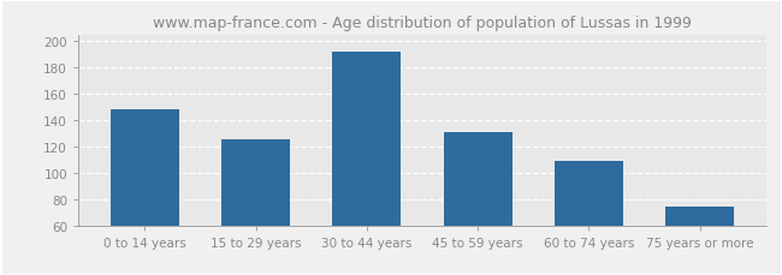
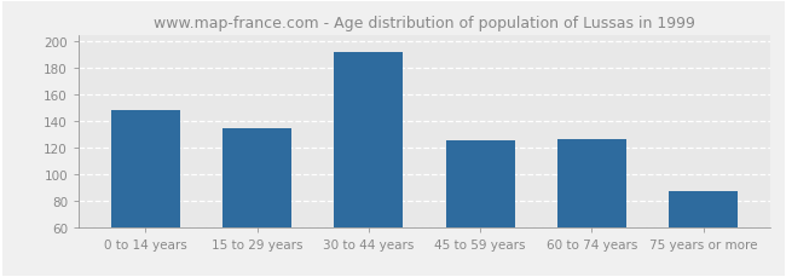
15 to 29 years: 125 -> 135
45 to 59 years: 131 -> 125
60 to 74 years: 109 -> 126
75 years or more: 74 -> 87
